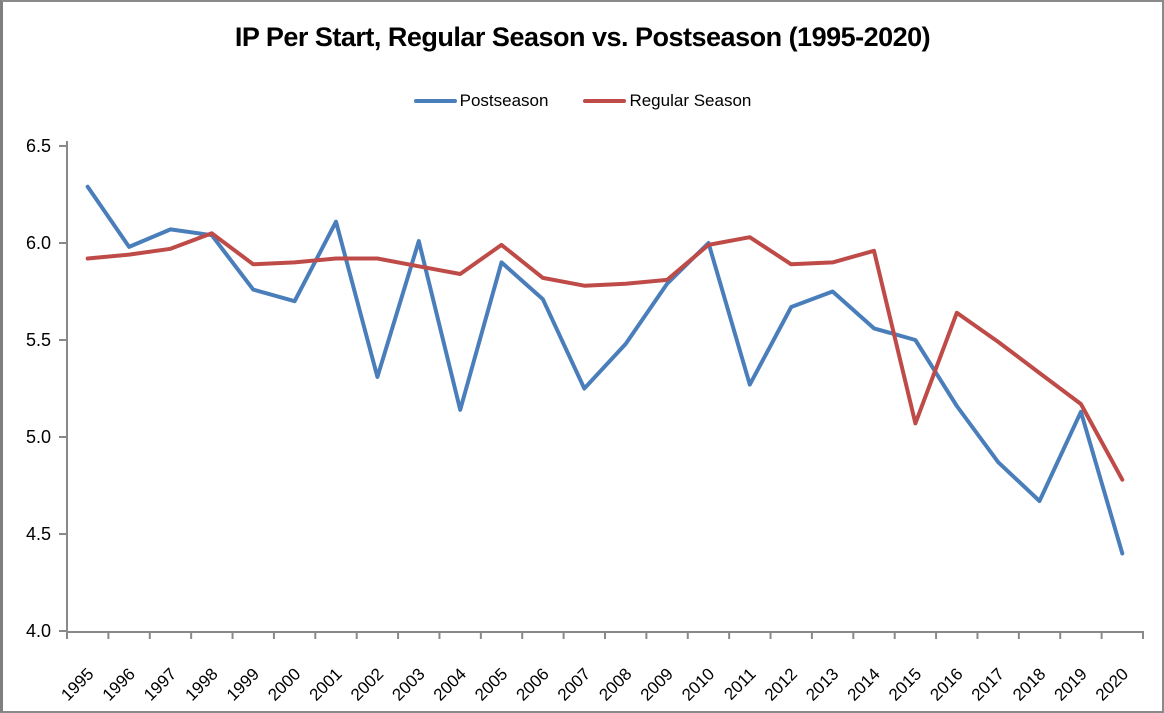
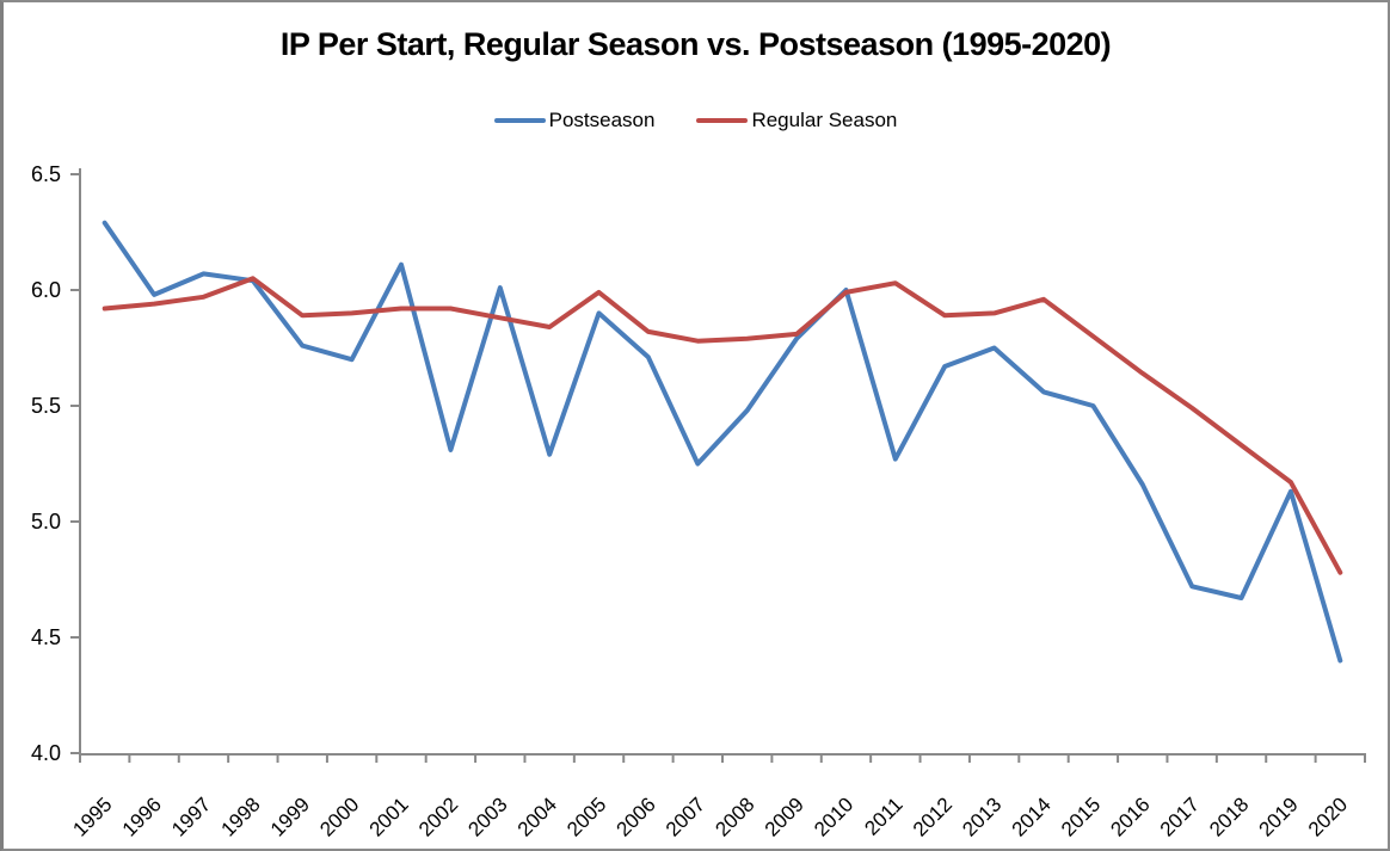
Postseason/2004: 5.14 -> 5.29
Regular Season/2015: 5.07 -> 5.80
Postseason/2017: 4.87 -> 4.72
